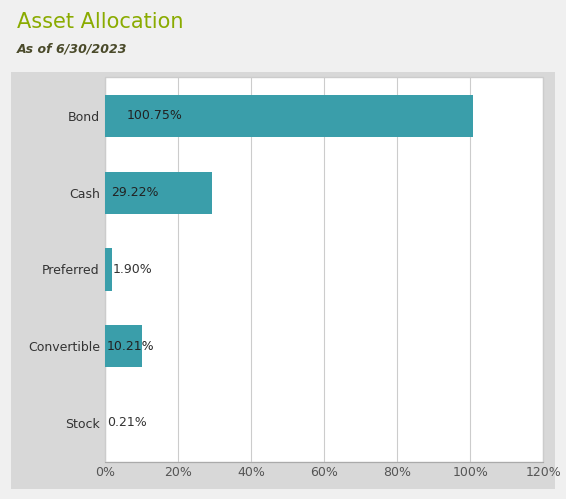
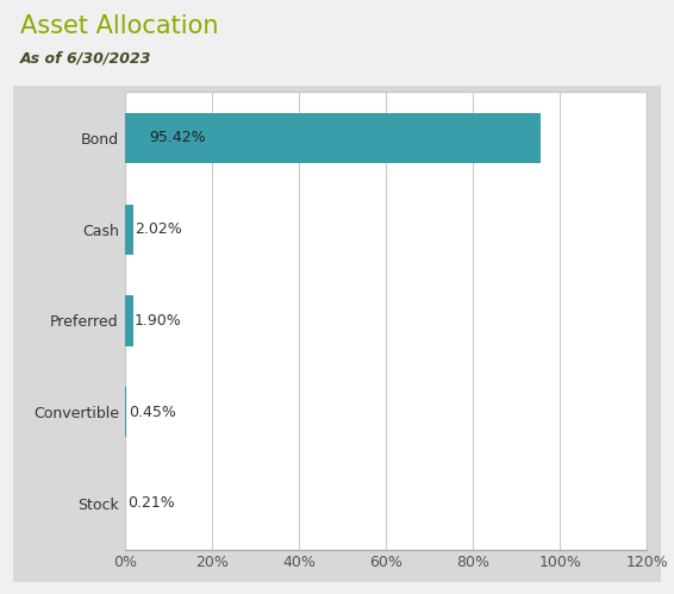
Bond: 100.75% -> 95.42%
Cash: 29.22% -> 2.02%
Convertible: 10.21% -> 0.45%
